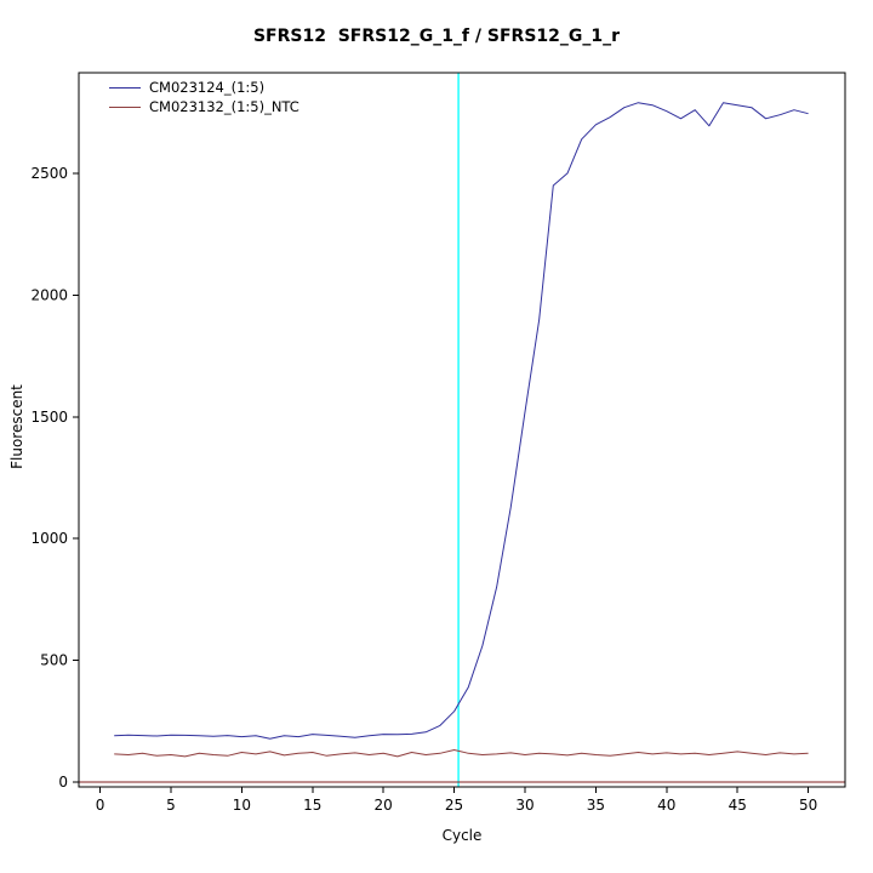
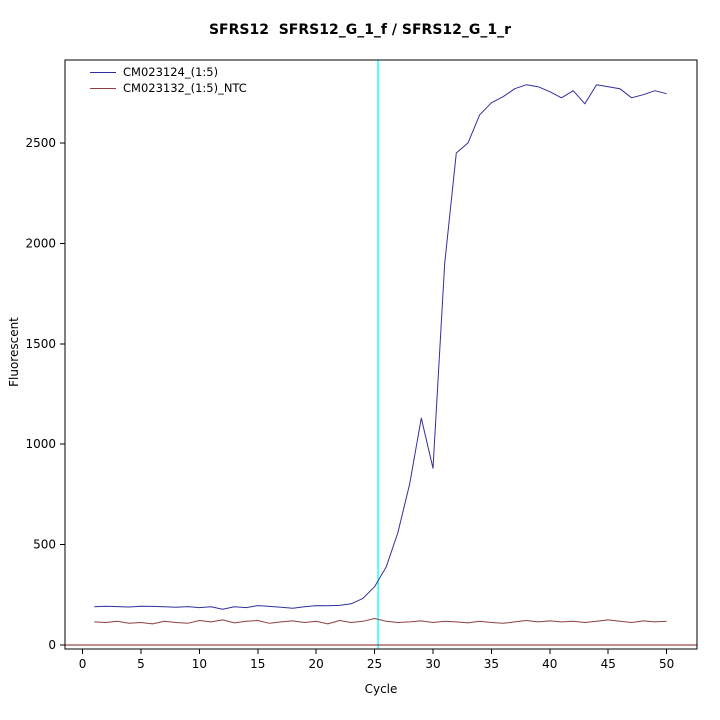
CM023124_(1:5)/30: 1520 -> 880
